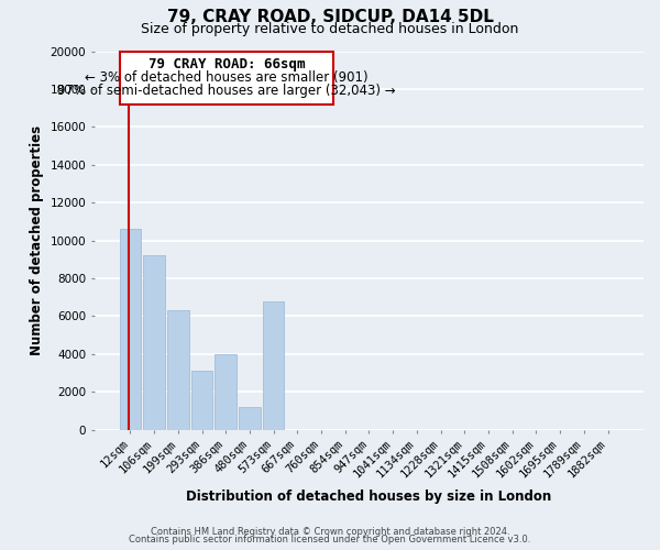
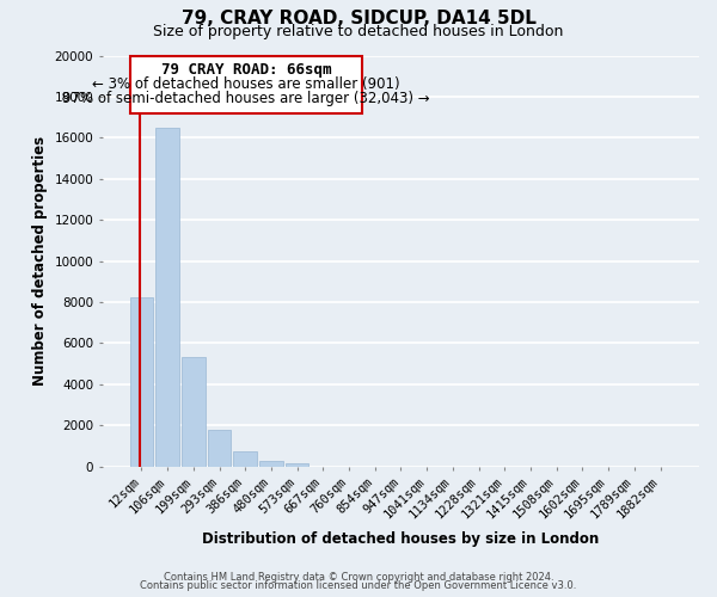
12sqm: 10600 -> 8200
106sqm: 9200 -> 16500
199sqm: 6300 -> 5300
293sqm: 3100 -> 1800
386sqm: 4000 -> 800
480sqm: 1200 -> 300
573sqm: 6800 -> 100
